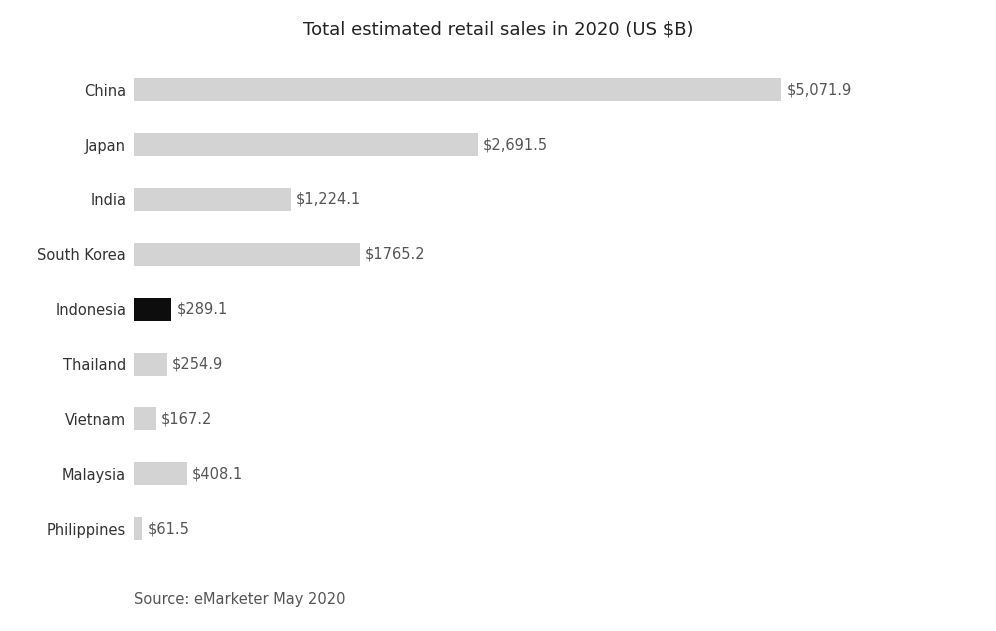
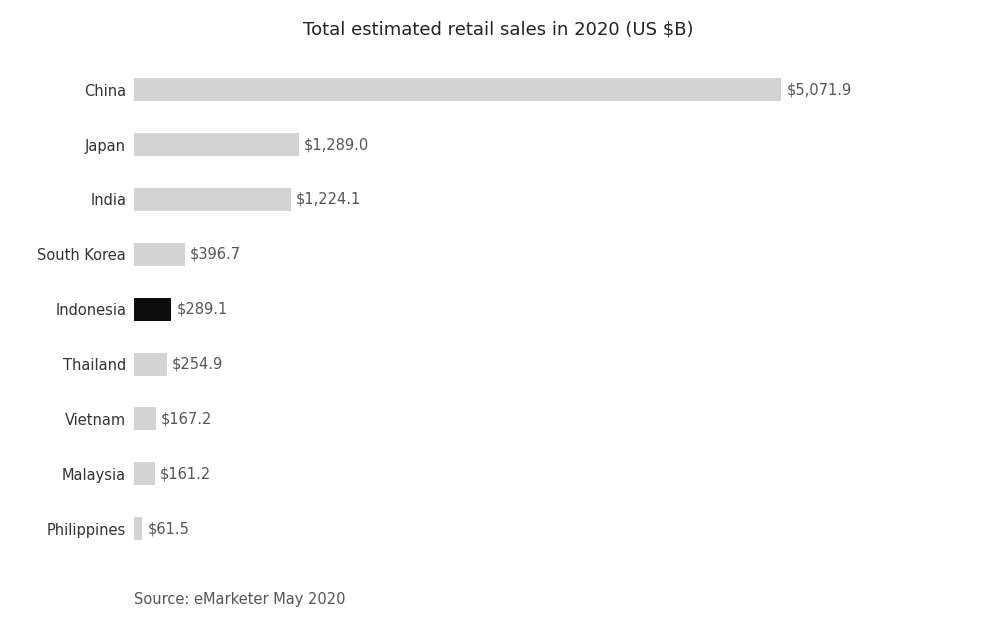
Japan: $2,691.5 -> $1,289.0
South Korea: $1765.2 -> $396.7
Malaysia: $408.1 -> $161.2
